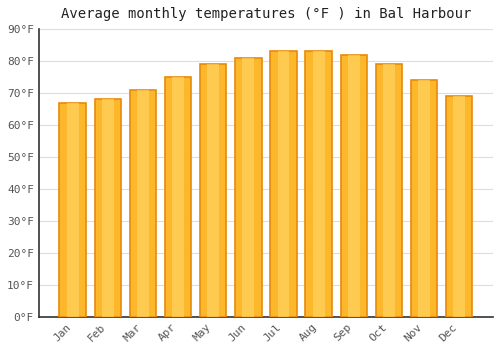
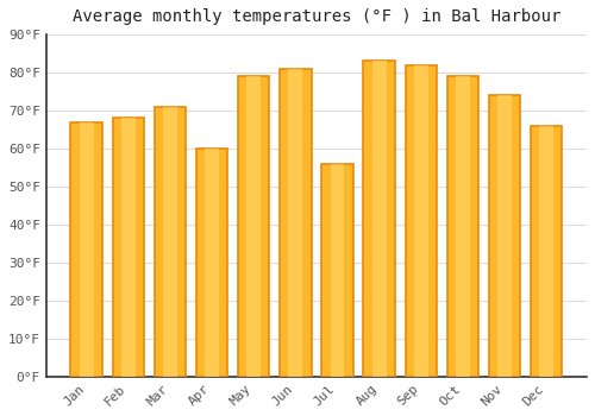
Apr: 75°F -> 60°F
Jul: 83°F -> 56°F
Dec: 69°F -> 66°F
